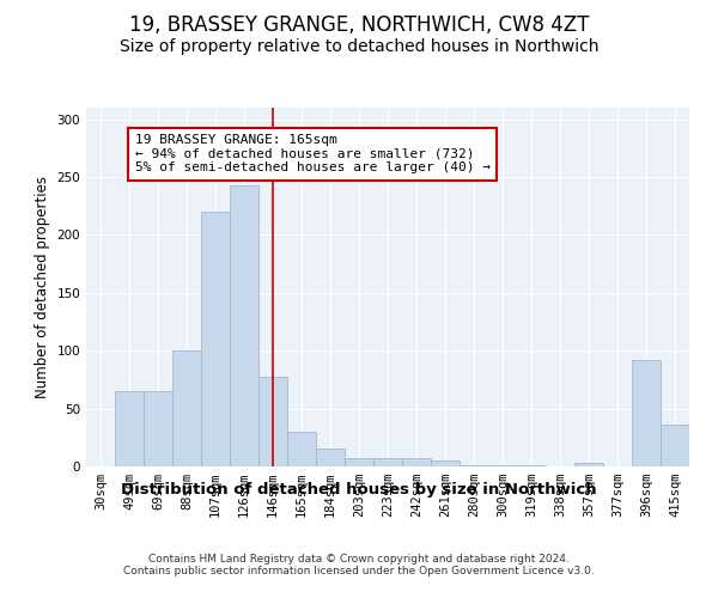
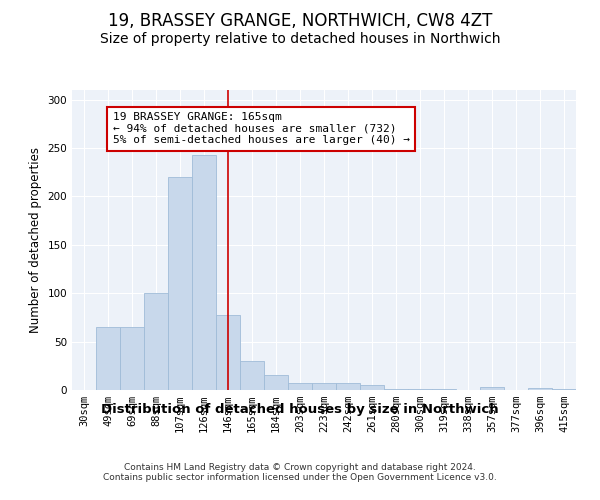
396sqm: 92 -> 2
415sqm: 36 -> 1
